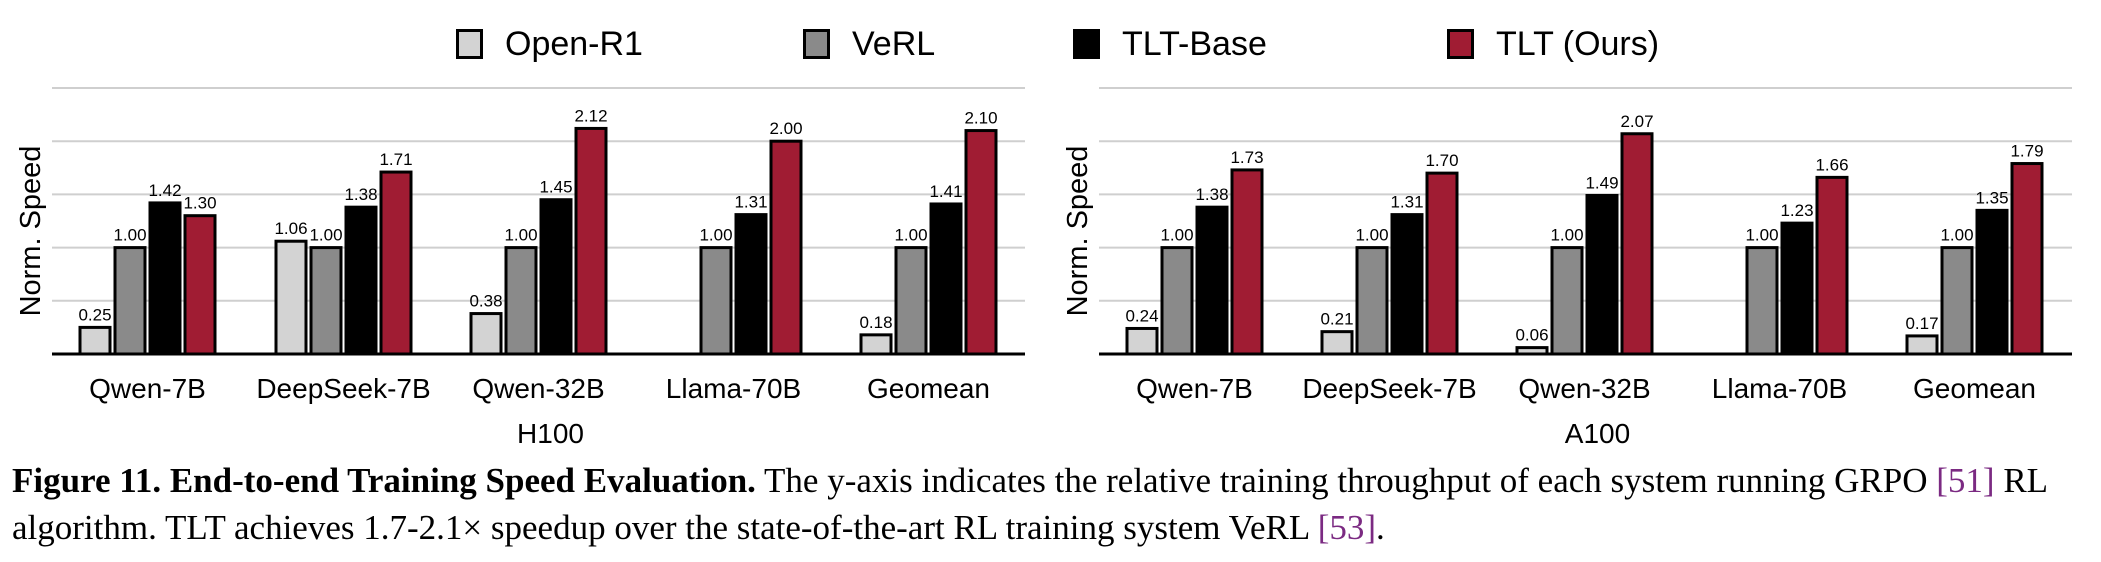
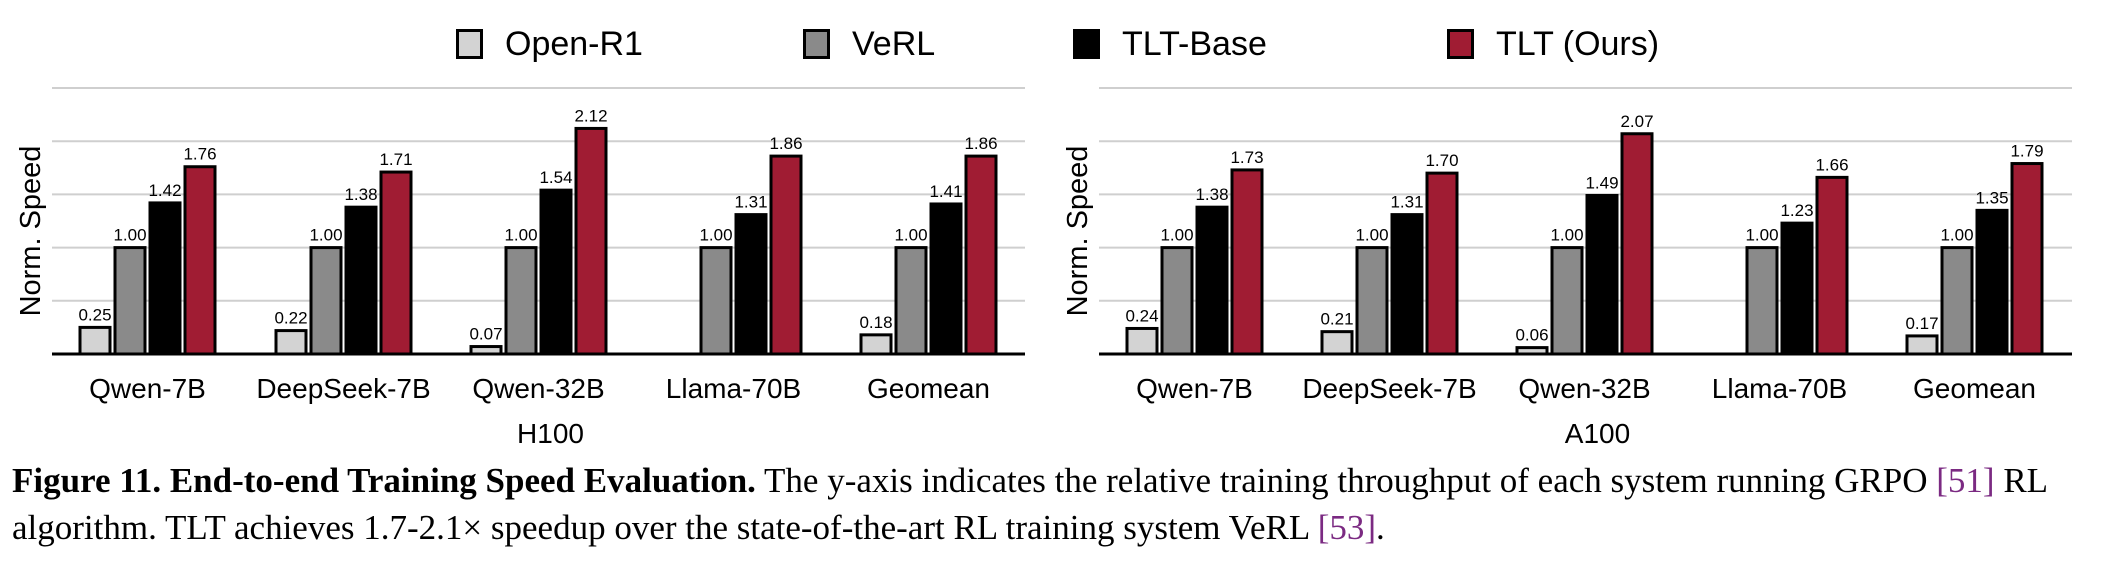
H100/TLT (Ours)/Qwen-7B: 1.30 -> 1.76
H100/Open-R1/DeepSeek-7B: 1.06 -> 0.22
H100/Open-R1/Qwen-32B: 0.38 -> 0.07
H100/TLT-Base/Qwen-32B: 1.45 -> 1.54
H100/TLT (Ours)/Llama-70B: 2.00 -> 1.86
H100/TLT (Ours)/Geomean: 2.10 -> 1.86
